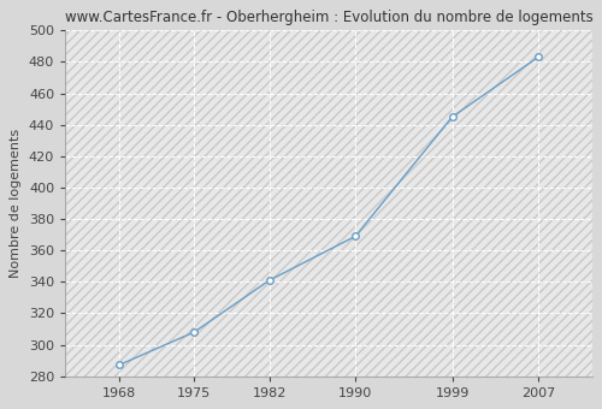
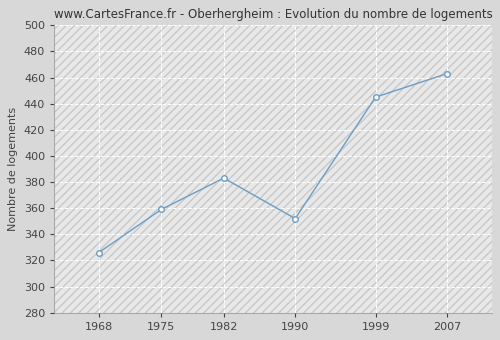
1968: 287 -> 326
1975: 308 -> 359
1982: 341 -> 383
1990: 369 -> 352
2007: 483 -> 463
